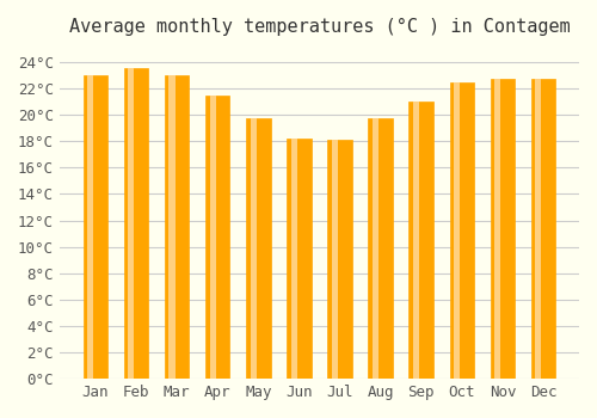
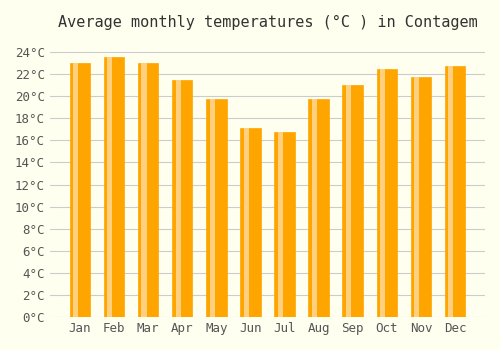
Jun: 18.2°C -> 17.1°C
Jul: 18.1°C -> 16.8°C
Nov: 22.7°C -> 21.7°C
